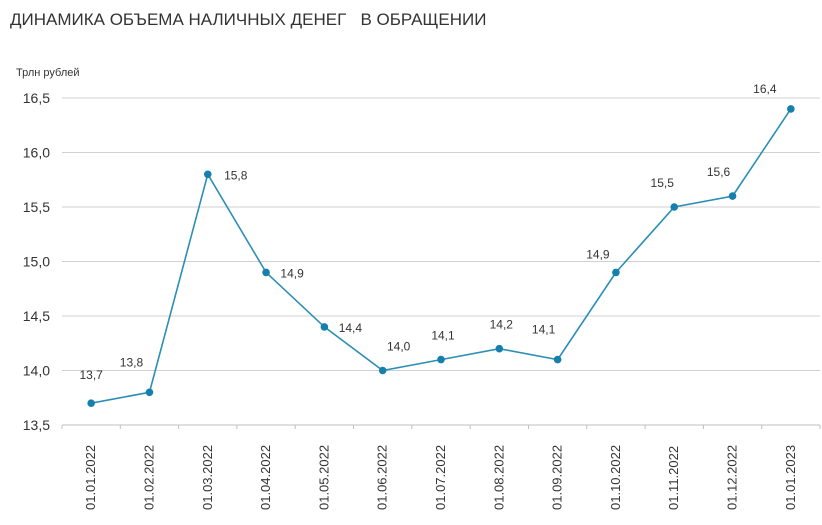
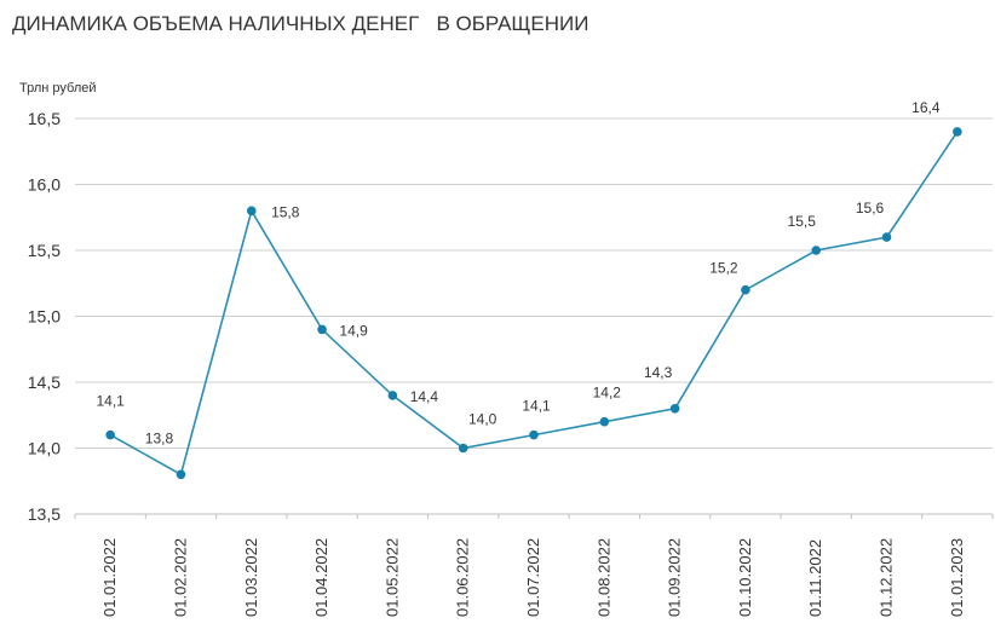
01.01.2022: 13,7 -> 14,1
01.09.2022: 14,1 -> 14,3
01.10.2022: 14,9 -> 15,2
